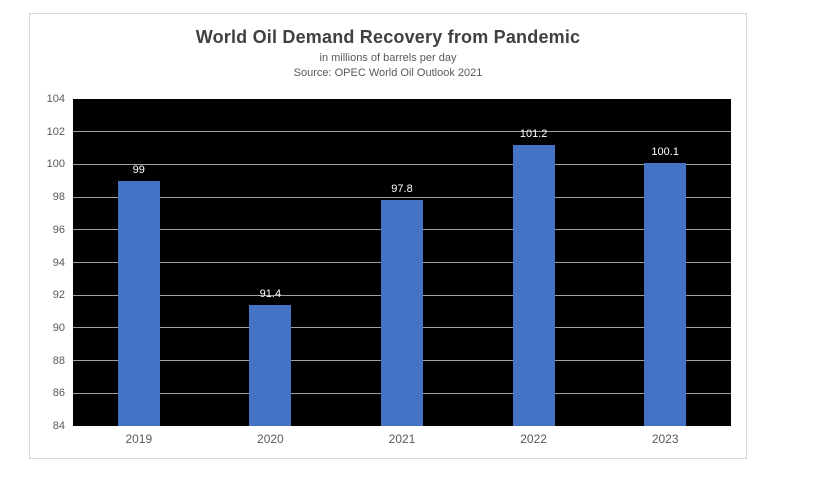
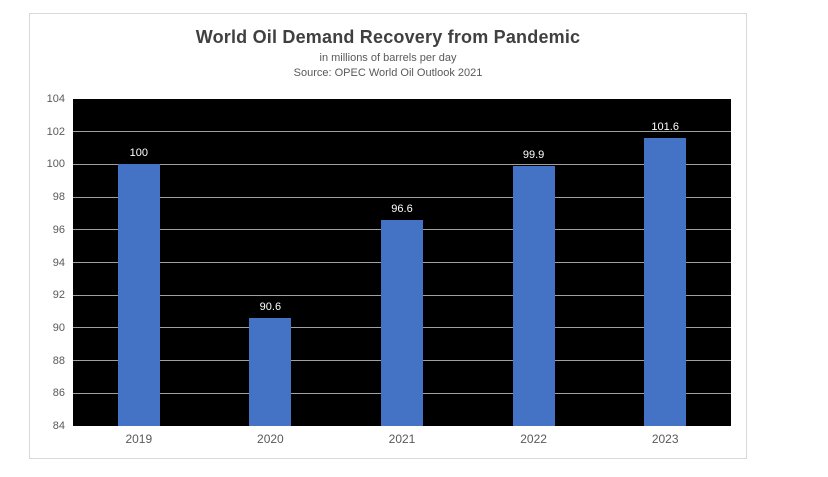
2019: 99 -> 100
2020: 91.4 -> 90.6
2021: 97.8 -> 96.6
2022: 101.2 -> 99.9
2023: 100.1 -> 101.6
